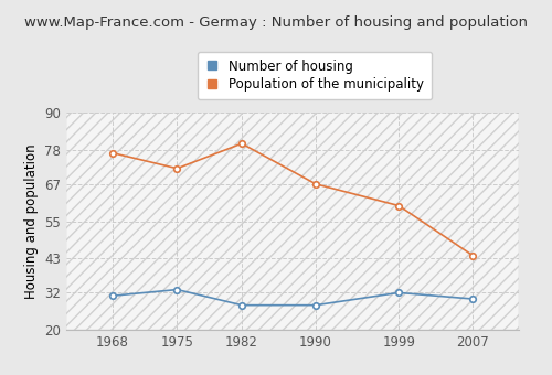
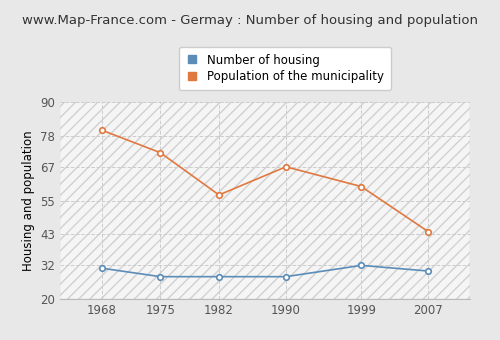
Population of the municipality/1968: 77 -> 80
Number of housing/1975: 33 -> 28
Population of the municipality/1982: 80 -> 57
